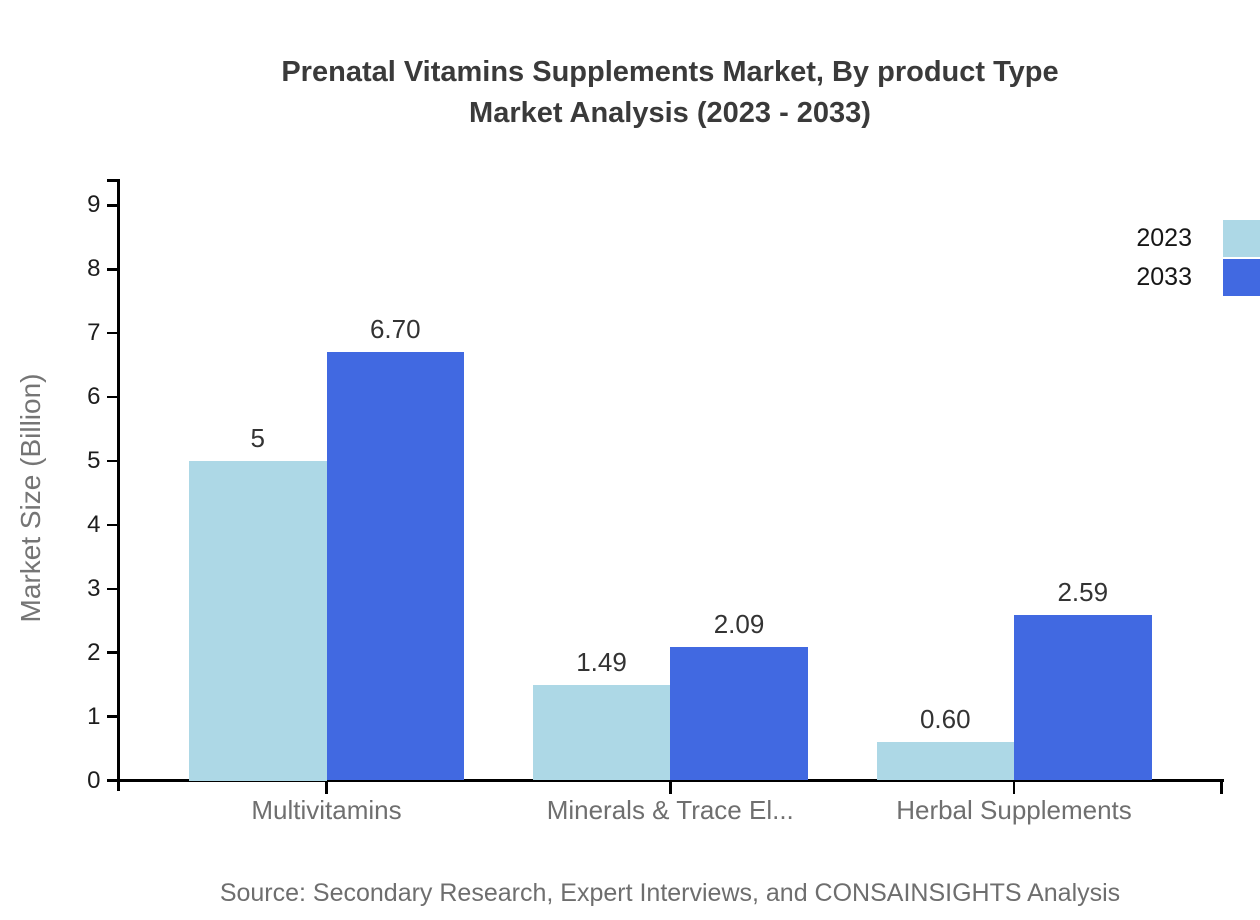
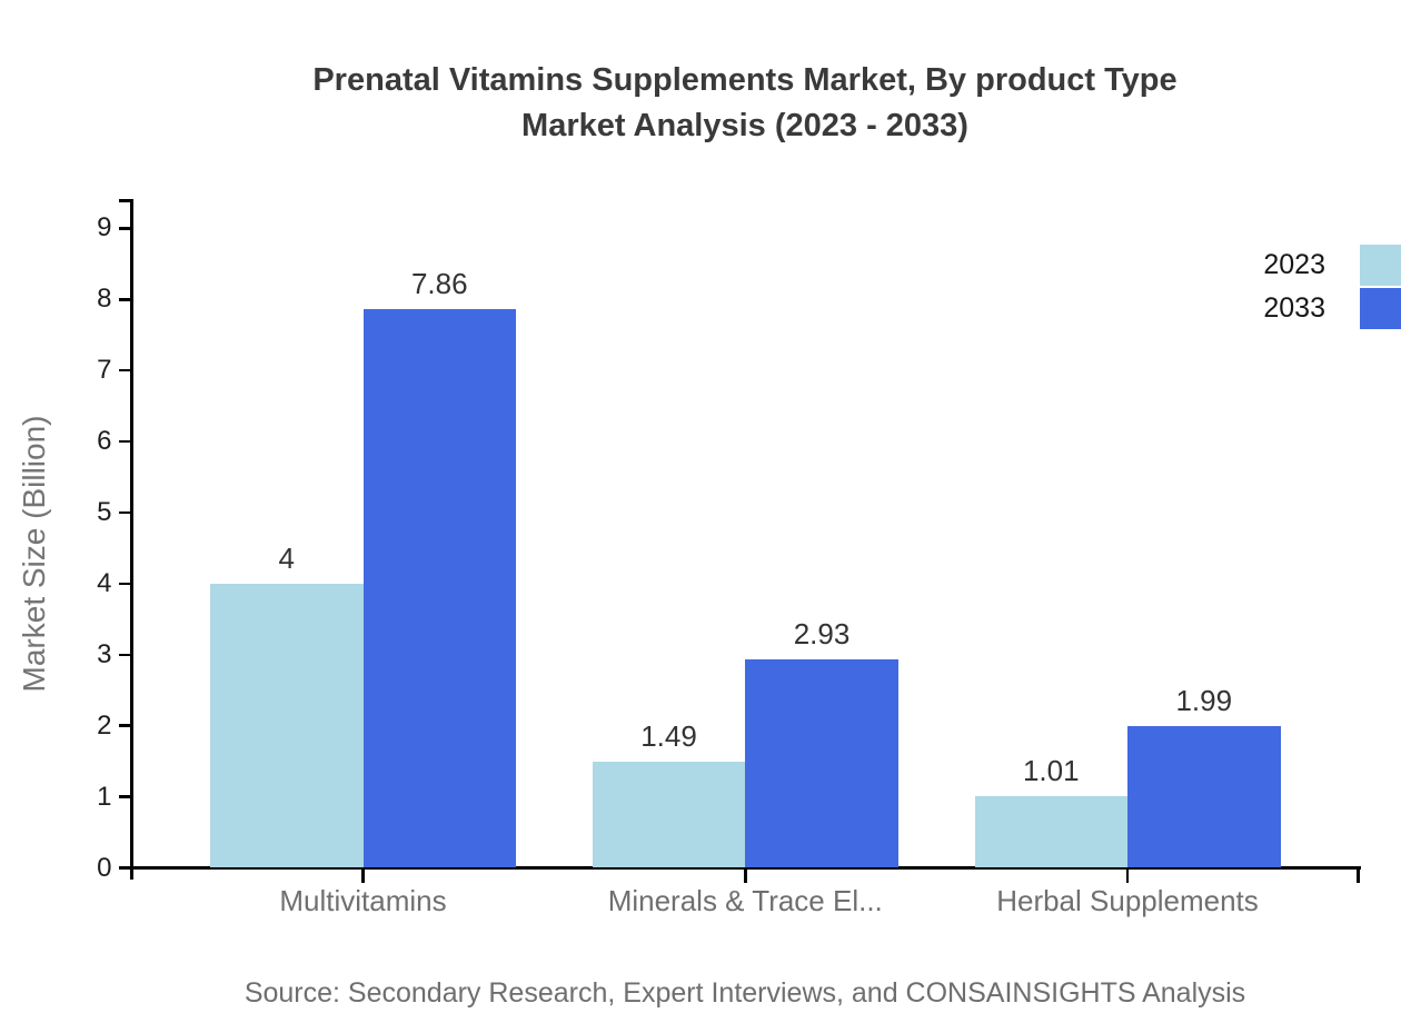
2023/Multivitamins: 5 -> 4
2033/Multivitamins: 6.70 -> 7.86
2033/Minerals & Trace El...: 2.09 -> 2.93
2023/Herbal Supplements: 0.60 -> 1.01
2033/Herbal Supplements: 2.59 -> 1.99
